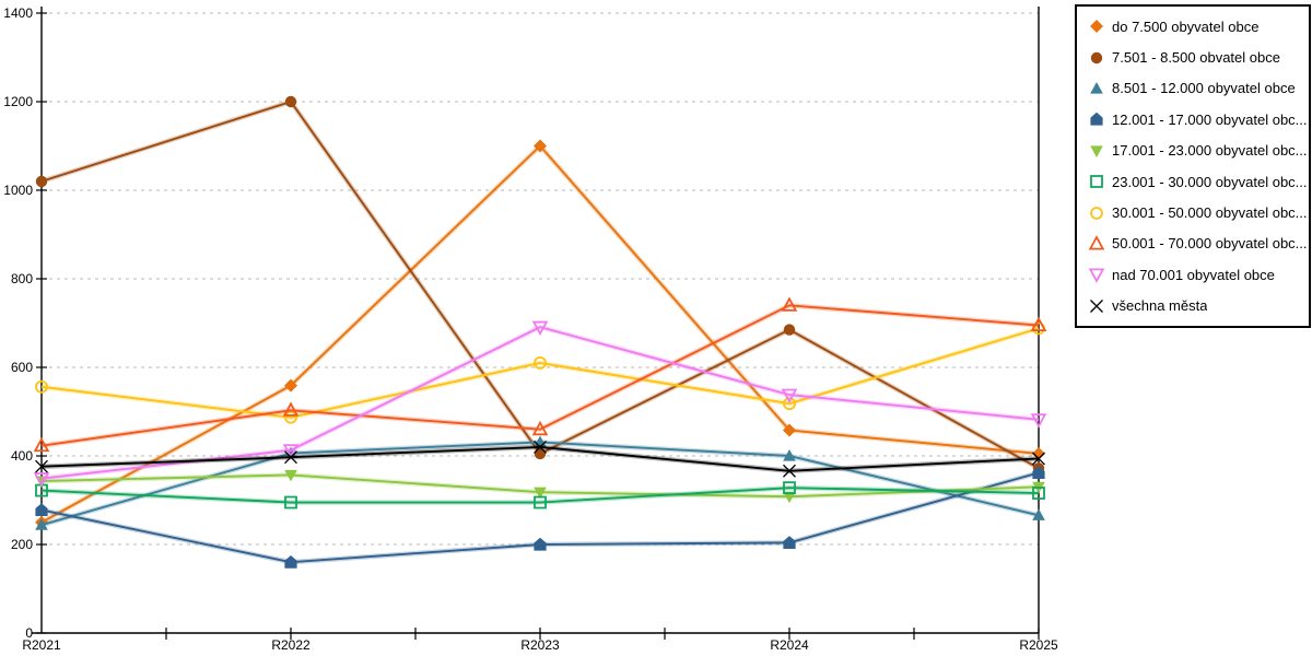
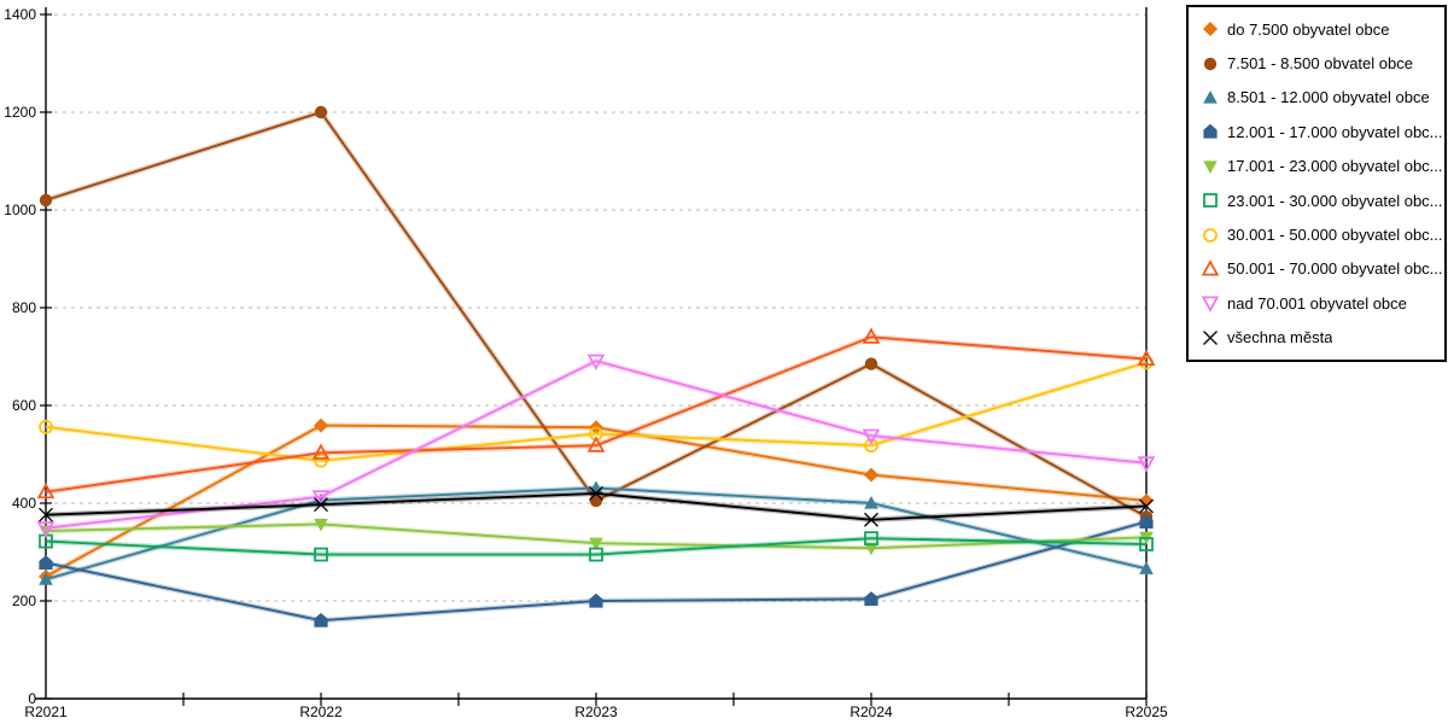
do 7.500 obyvatel obce/R2023: 1100 -> 560
30.001 - 50.000 obyvatel obc.../R2023: 610 -> 540
50.001 - 70.000 obyvatel obc.../R2023: 460 -> 520
